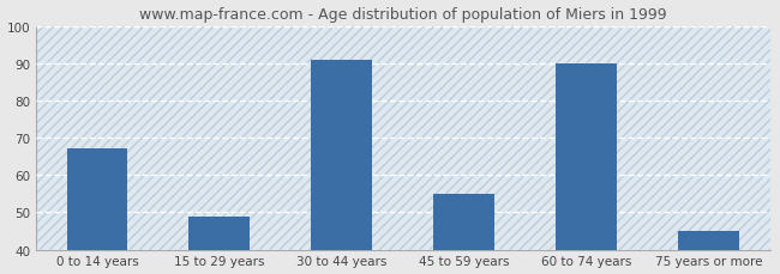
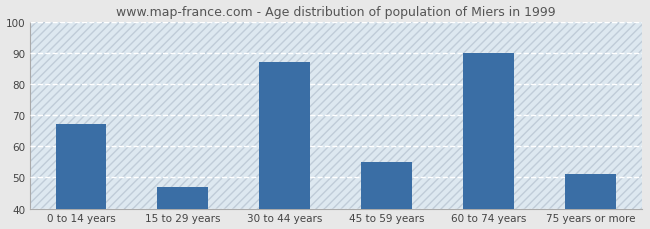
15 to 29 years: 49 -> 47
30 to 44 years: 91 -> 87
75 years or more: 45 -> 51
